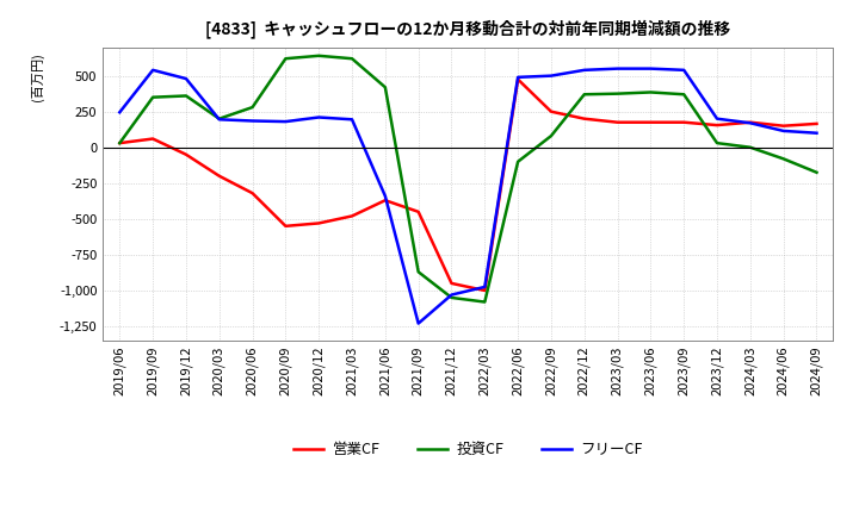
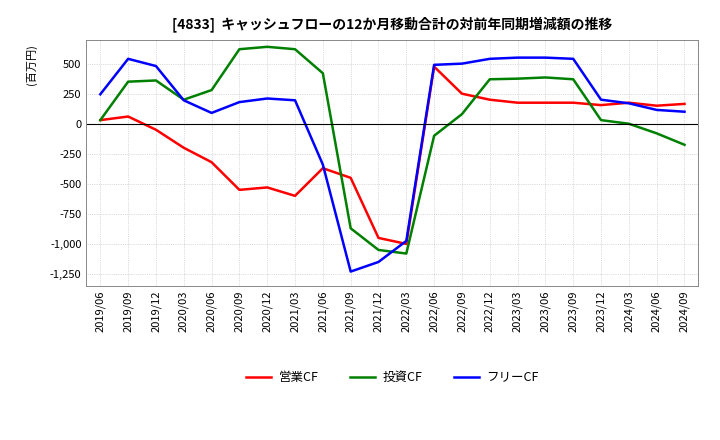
フリーCF/2020/06: 180 -> 90
営業CF/2021/03: -480 -> -600
フリーCF/2021/12: -1,030 -> -1,150
